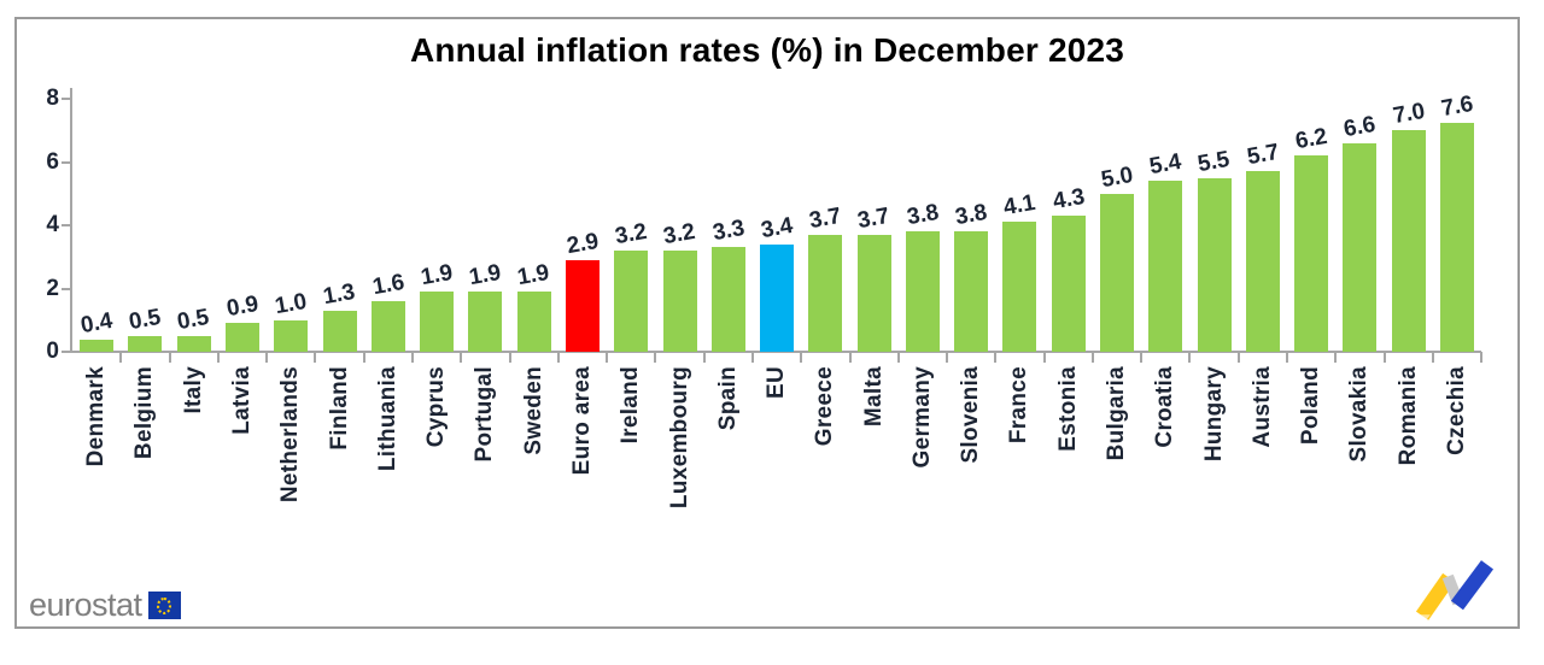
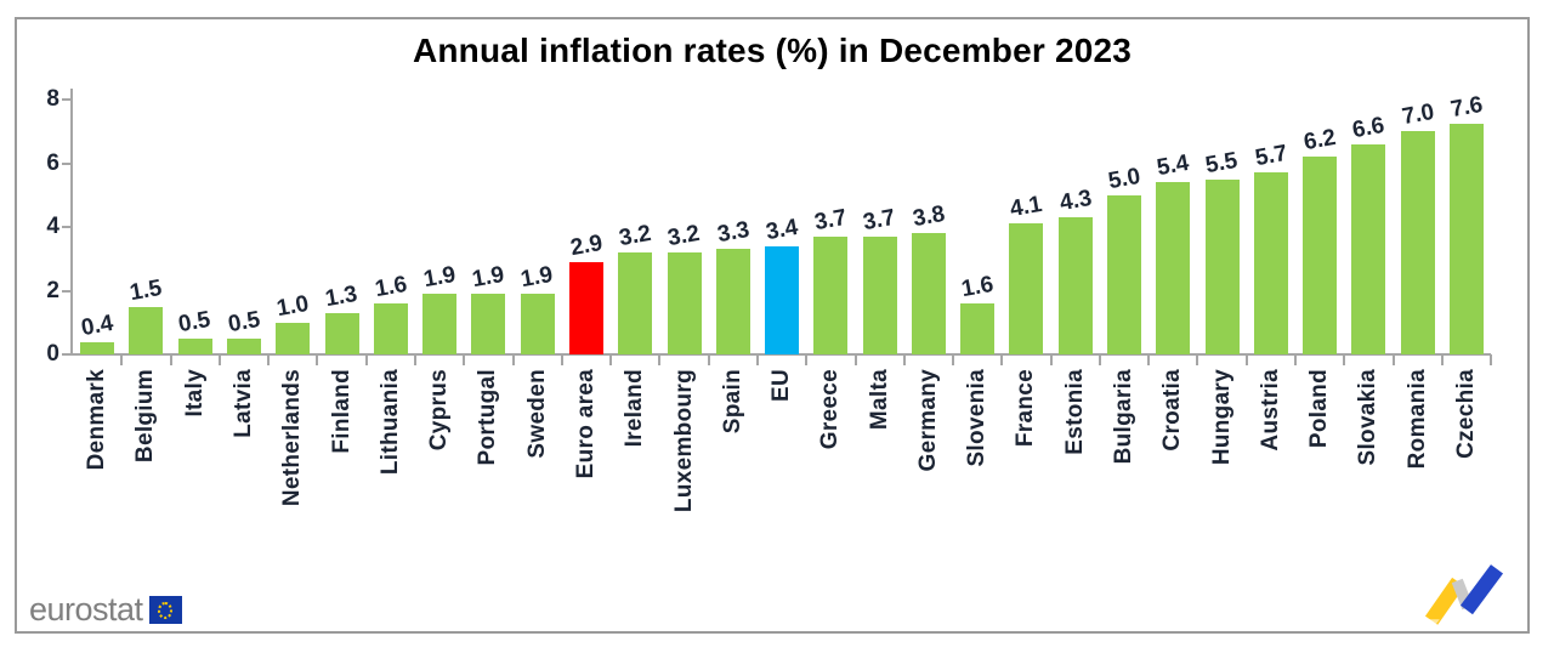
Belgium: 0.5 -> 1.5
Latvia: 0.9 -> 0.5
Slovenia: 3.8 -> 1.6
